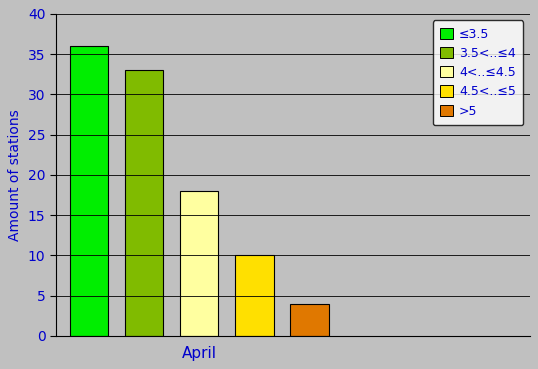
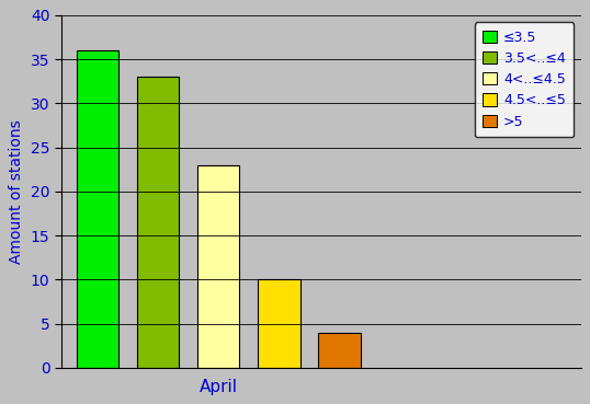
April: 18 -> 23
